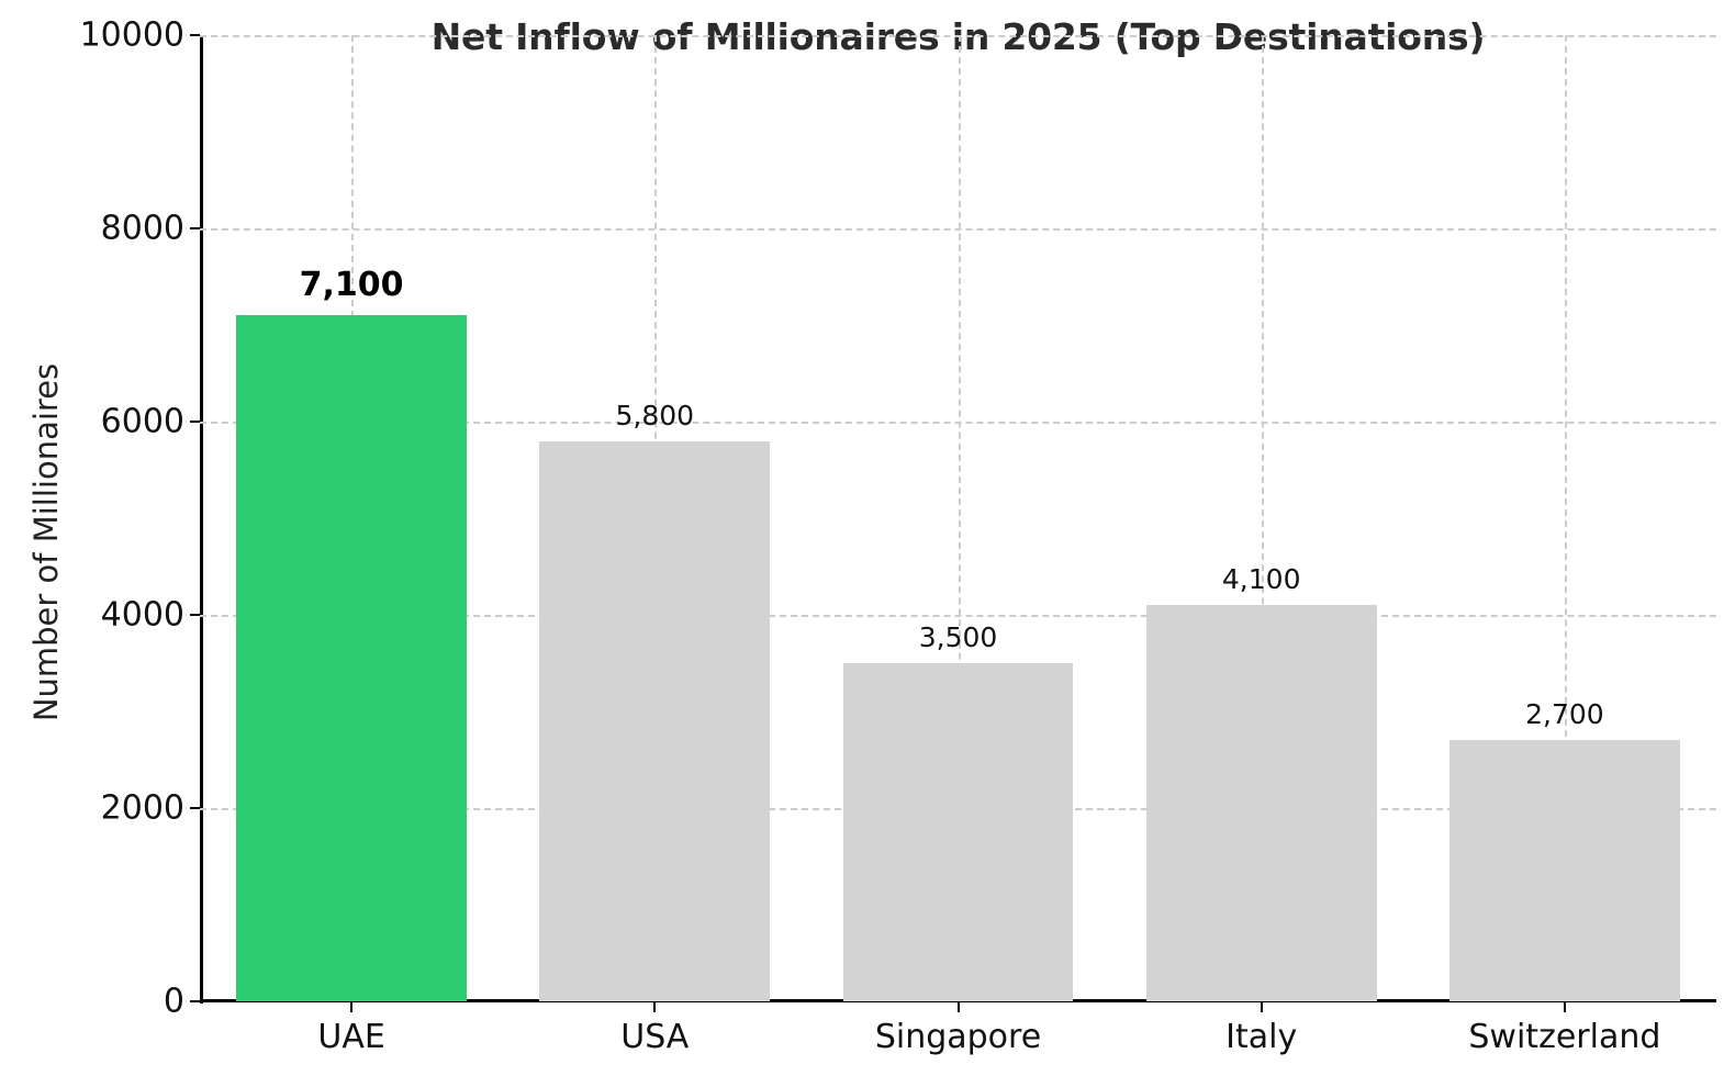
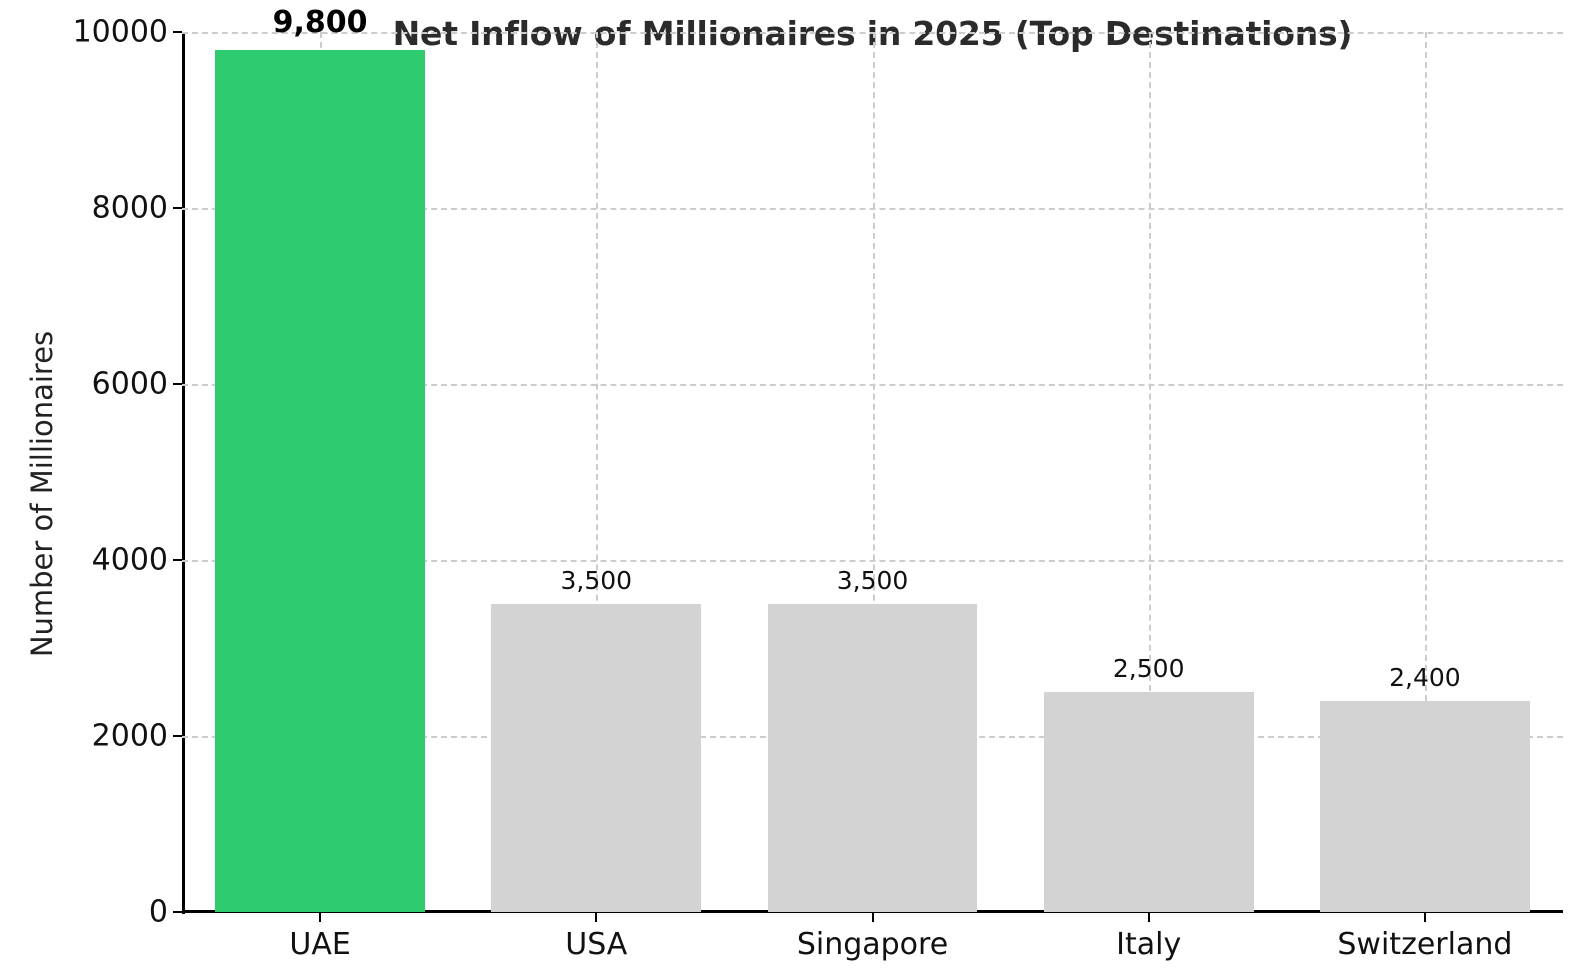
UAE: 7,100 -> 9,800
USA: 5,800 -> 3,500
Italy: 4,100 -> 2,500
Switzerland: 2,700 -> 2,400
